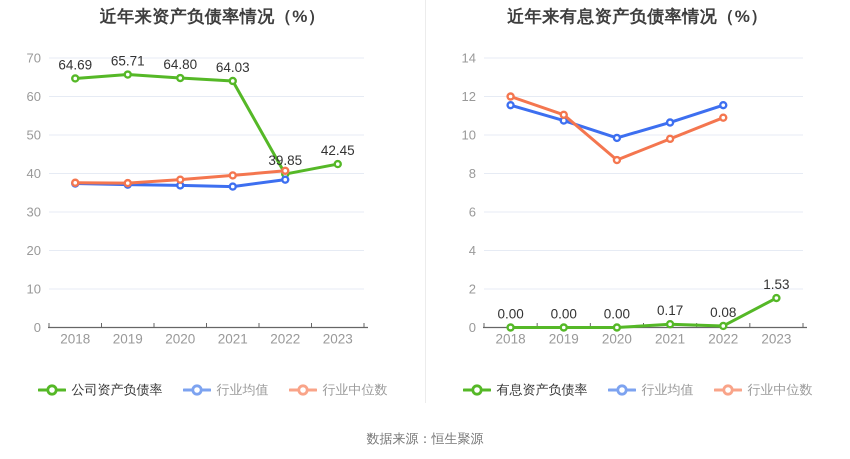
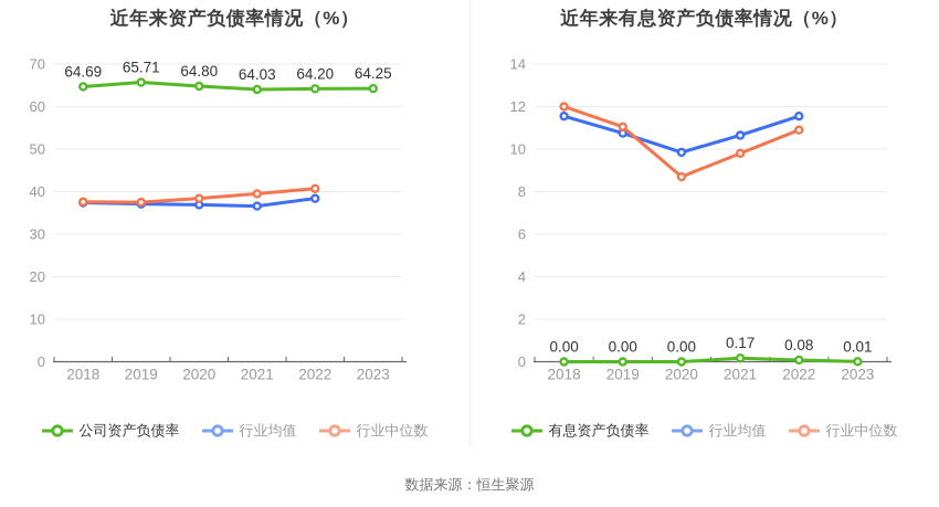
近年来资产负债率情况（%）/公司资产负债率/2022: 39.85 -> 64.20
近年来资产负债率情况（%）/公司资产负债率/2023: 42.45 -> 64.25
近年来有息资产负债率情况（%）/有息资产负债率/2023: 1.53 -> 0.01
